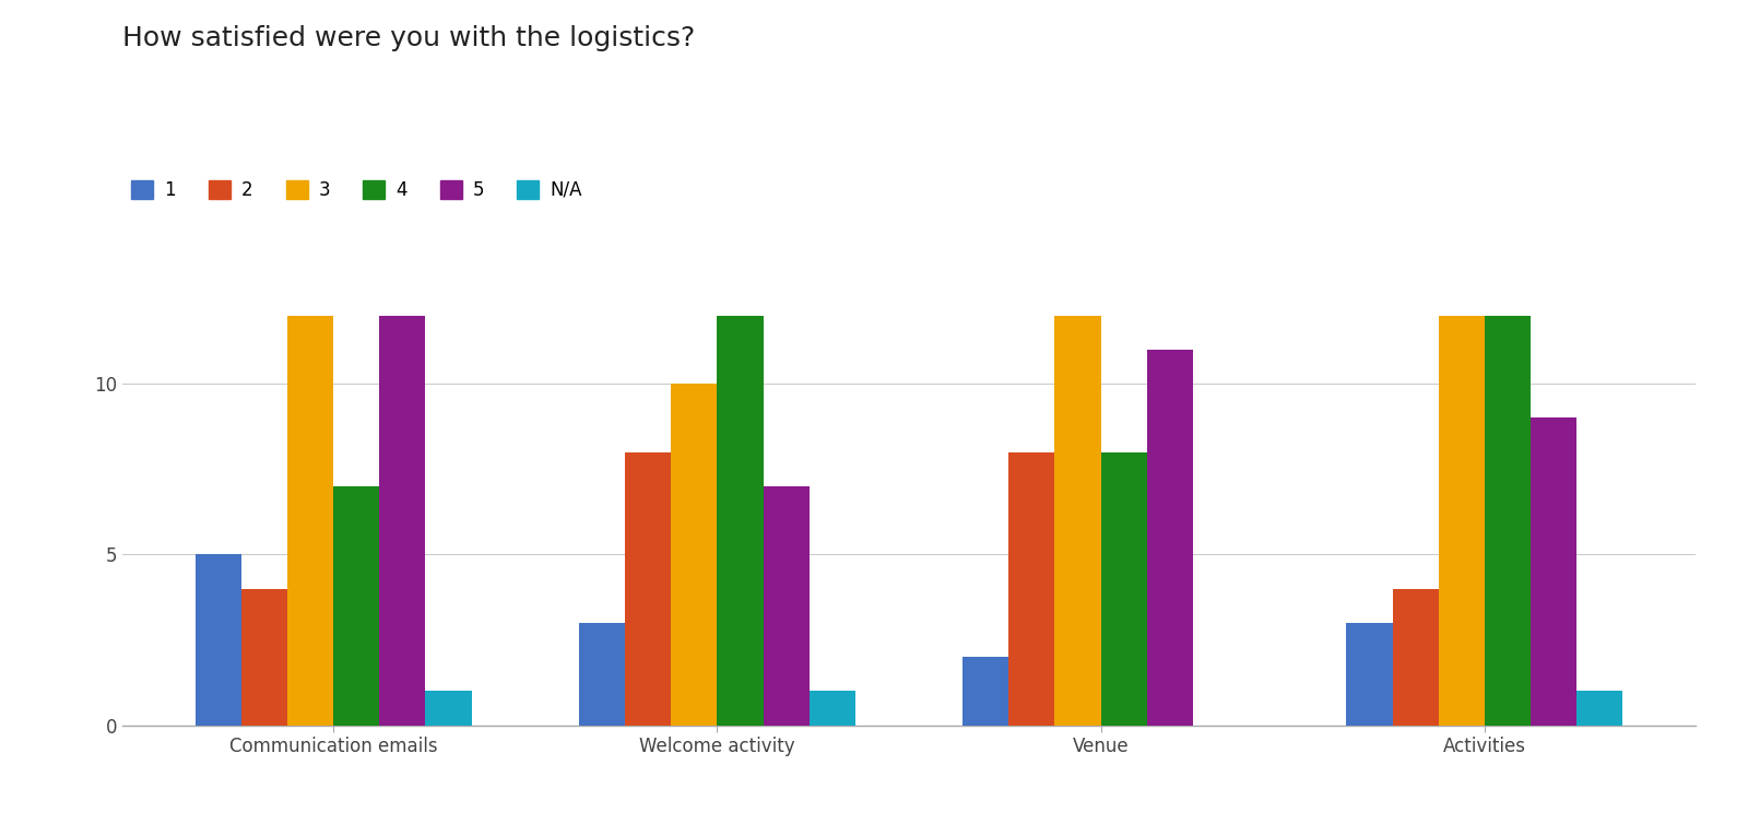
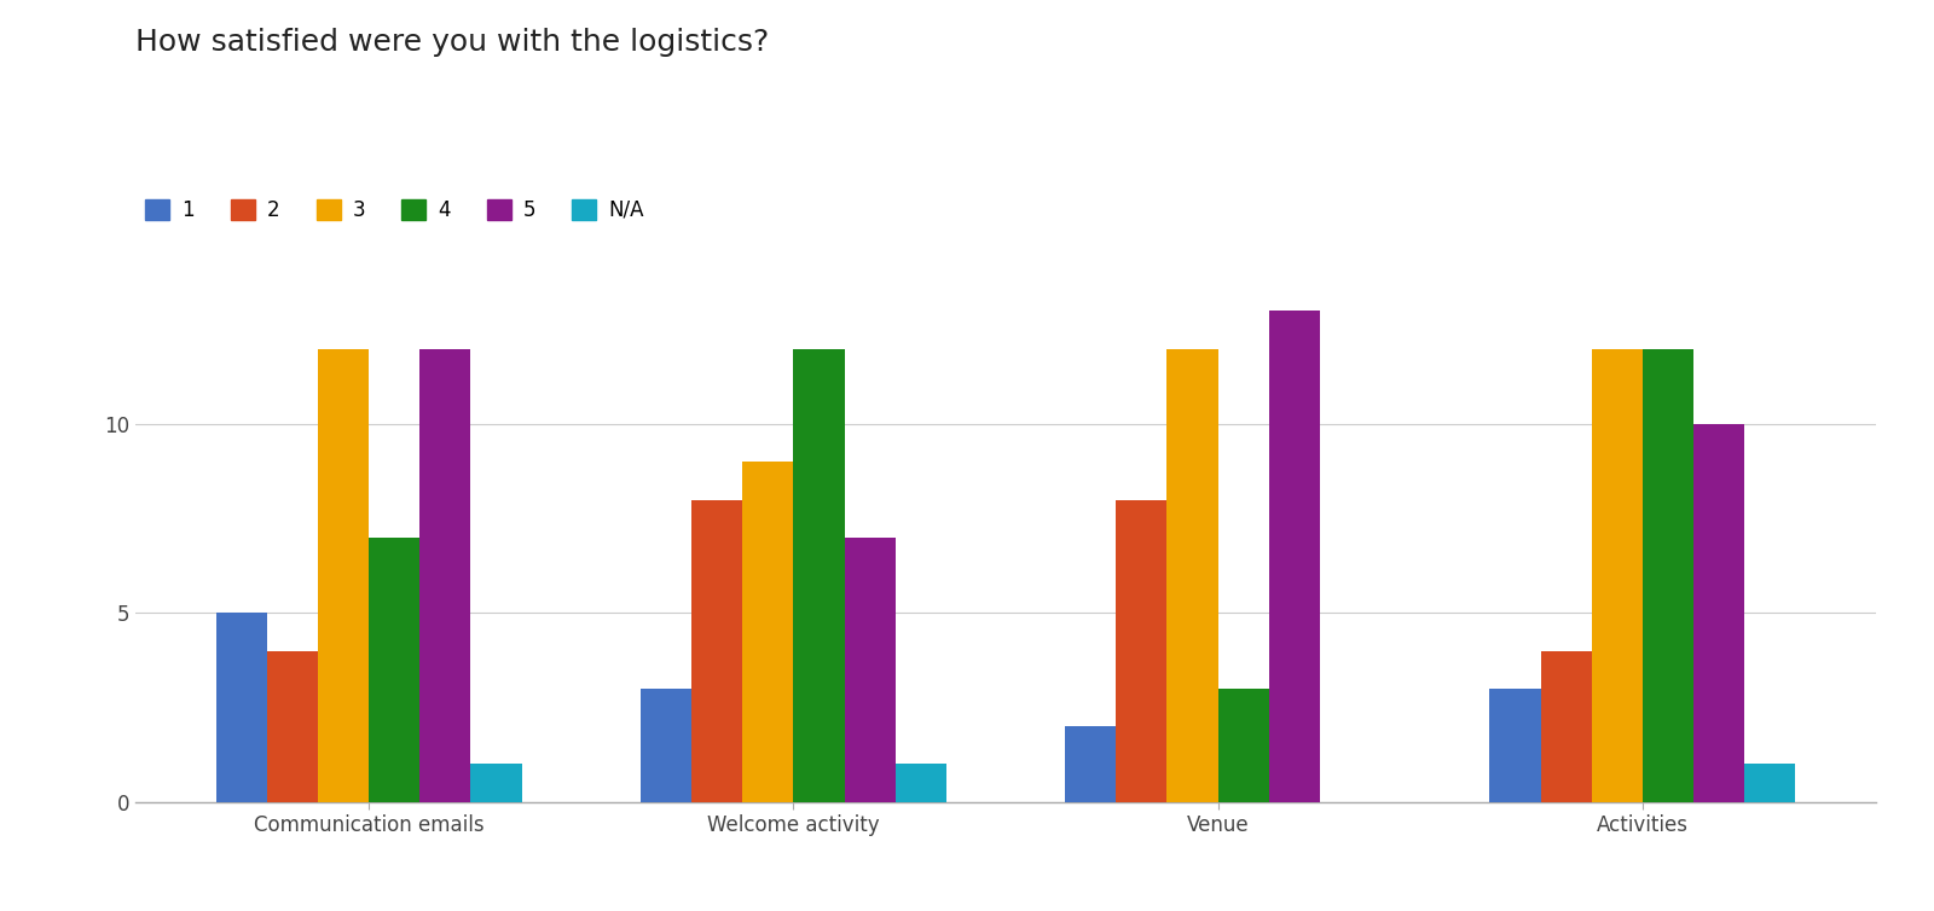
3/Welcome activity: 10 -> 9
4/Venue: 8 -> 3
5/Venue: 11 -> 13
5/Activities: 9 -> 10
